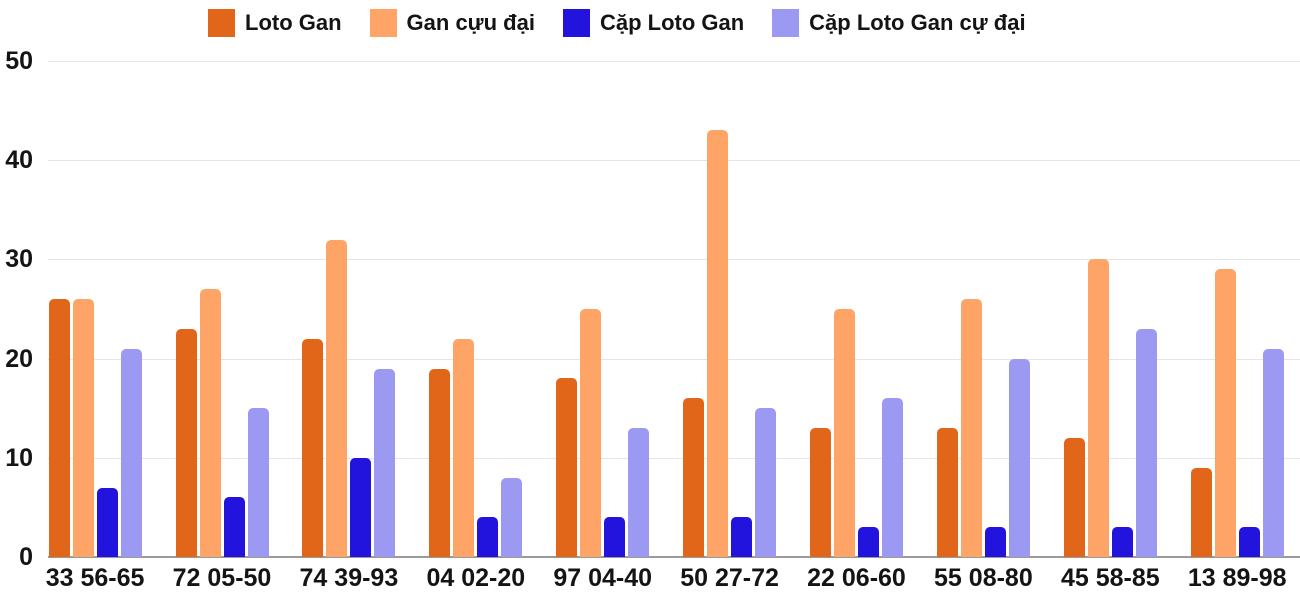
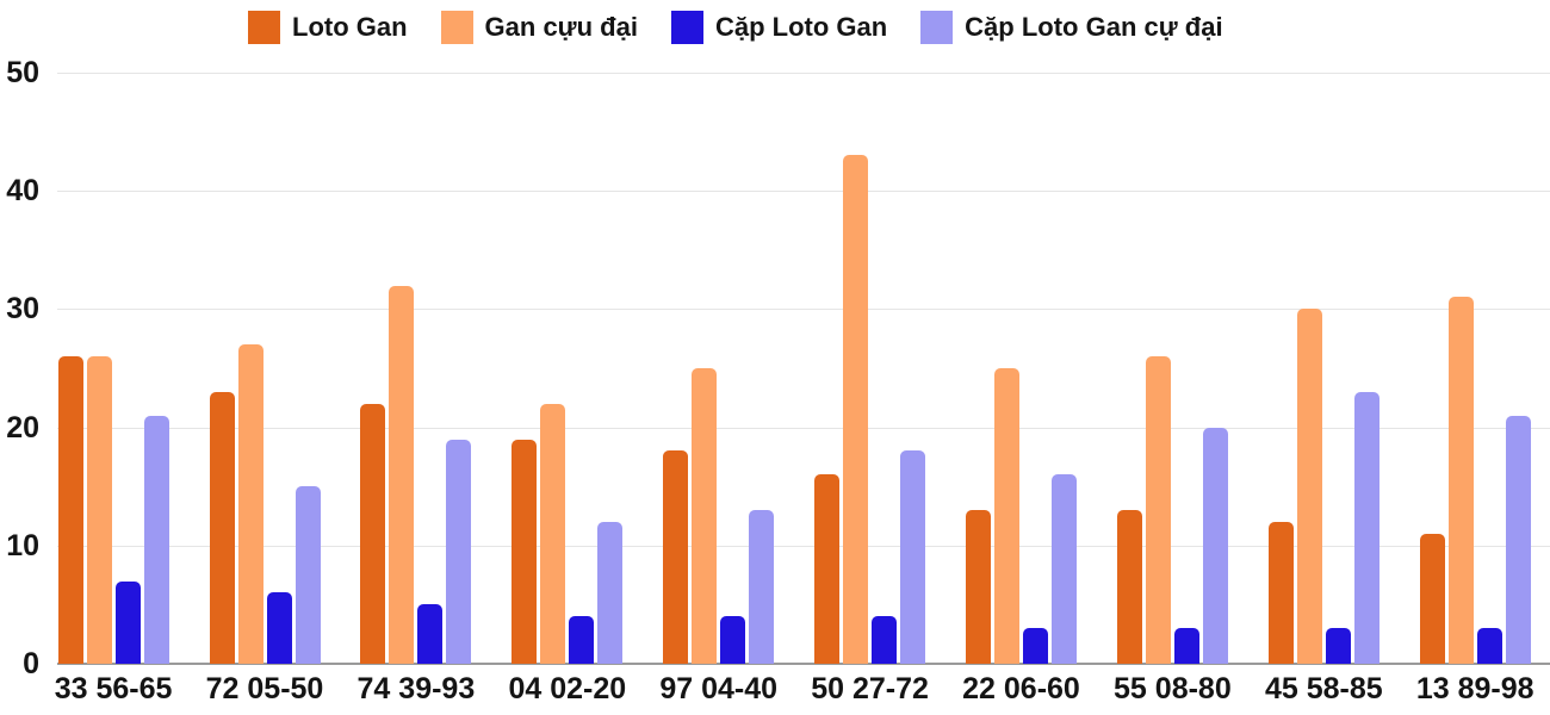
Cặp Loto Gan/74 39-93: 10 -> 5
Cặp Loto Gan cự đại/04 02-20: 8 -> 12
Cặp Loto Gan cự đại/50 27-72: 15 -> 18
Loto Gan/13 89-98: 9 -> 11
Gan cựu đại/13 89-98: 29 -> 31
